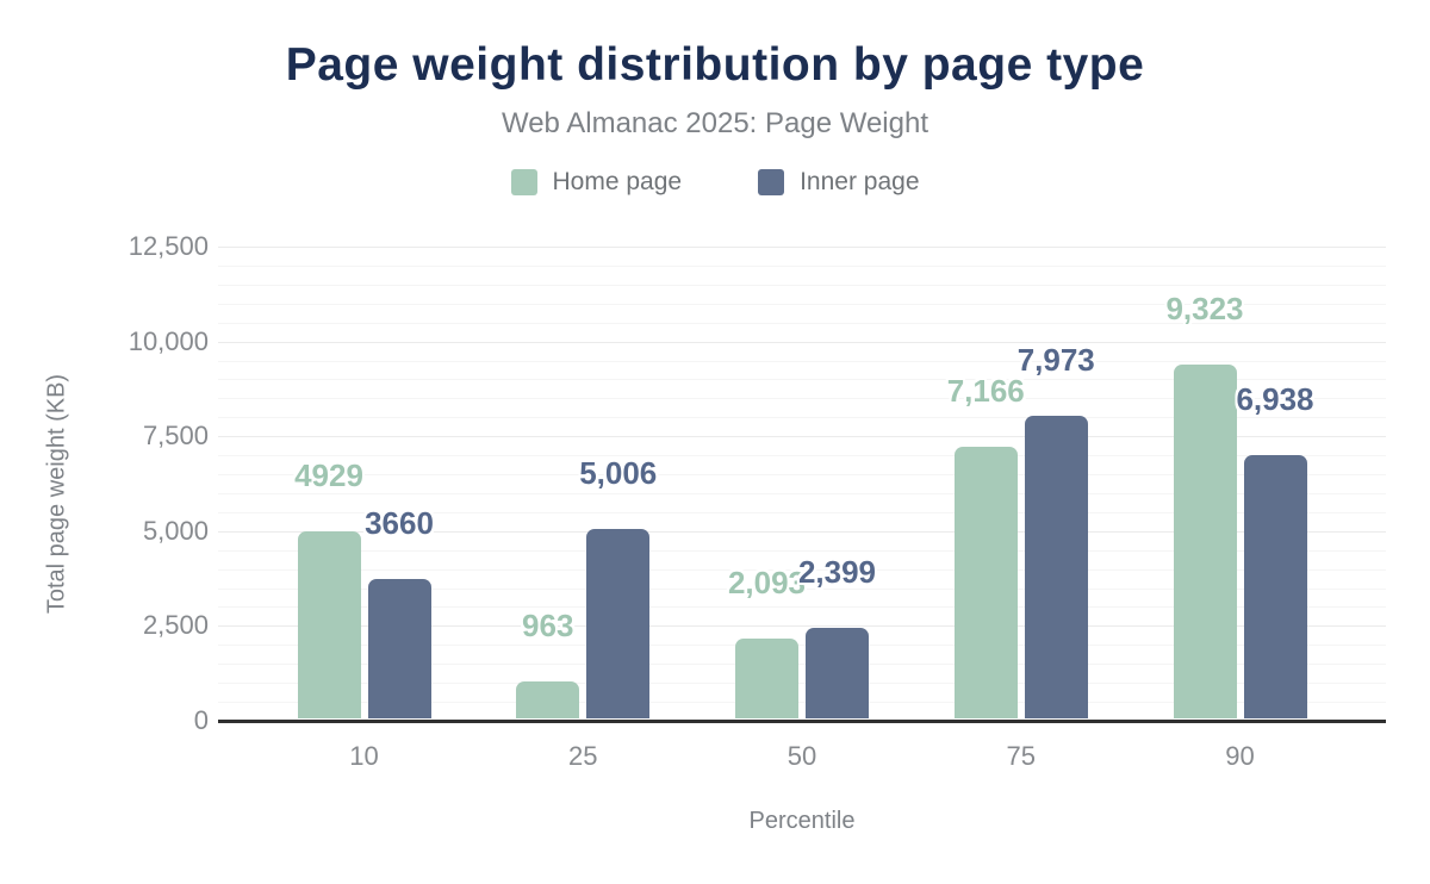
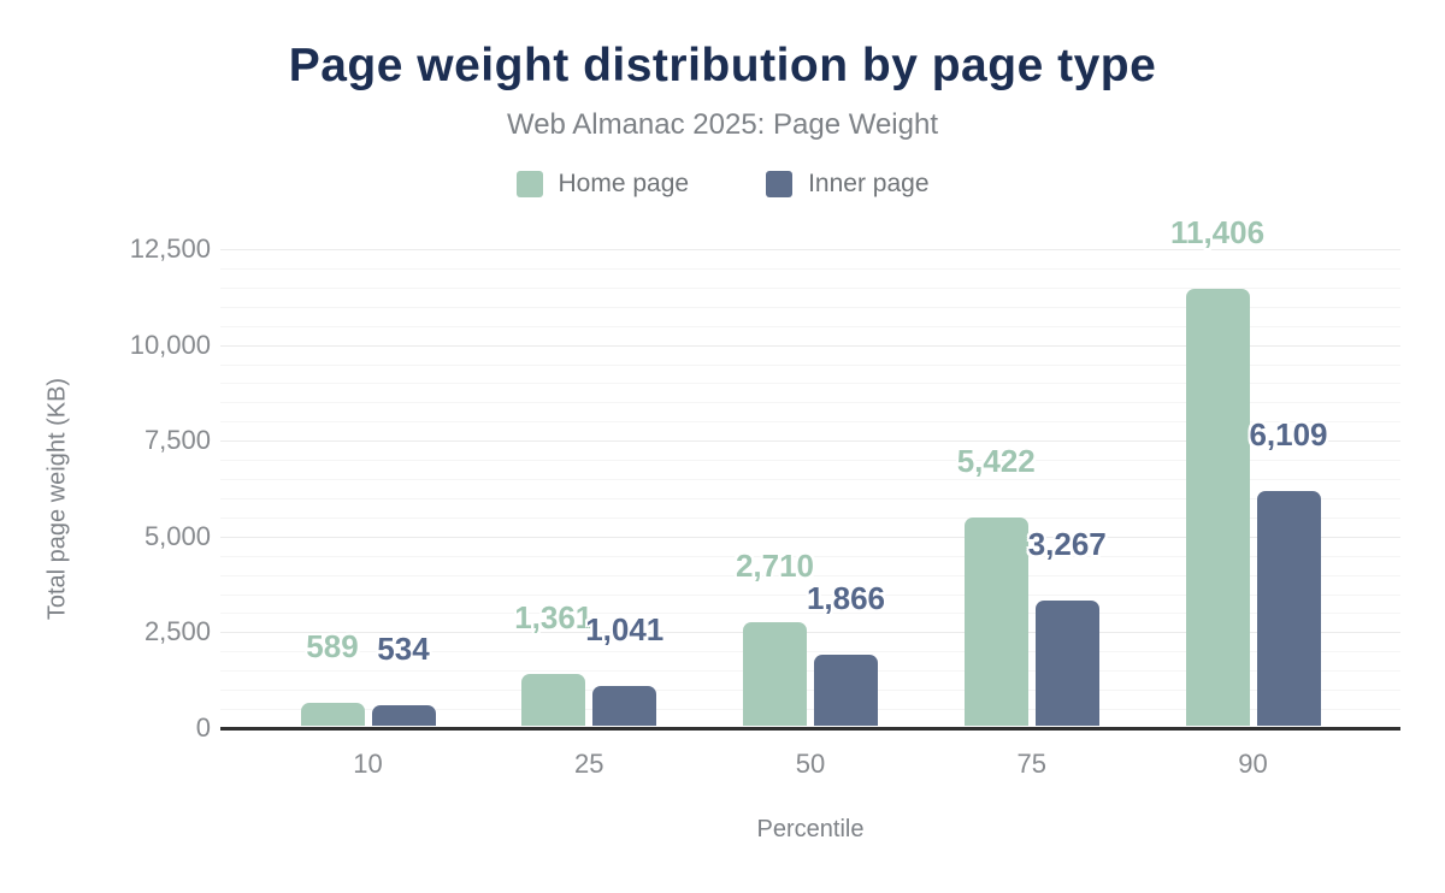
Home page/10: 4929 -> 589
Inner page/10: 3660 -> 534
Home page/25: 963 -> 1,361
Inner page/25: 5,006 -> 1,041
Home page/50: 2,093 -> 2,710
Inner page/50: 2,399 -> 1,866
Home page/75: 7,166 -> 5,422
Inner page/75: 7,973 -> 3,267
Home page/90: 9,323 -> 11,406
Inner page/90: 6,938 -> 6,109
